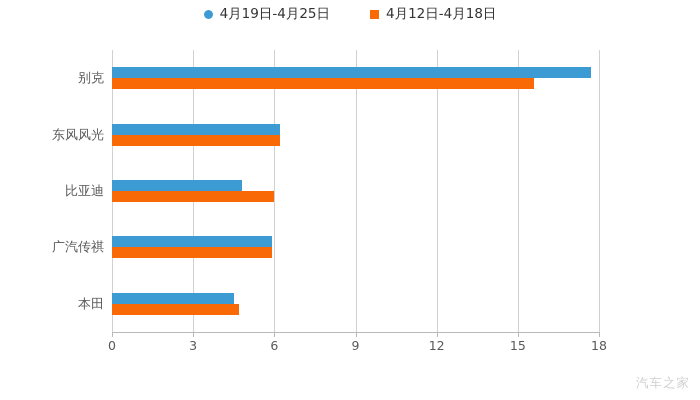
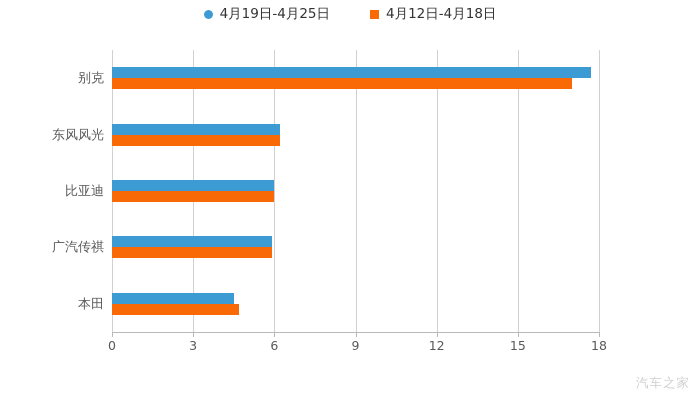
4月12日-4月18日/别克: 15.6 -> 17.0
4月19日-4月25日/比亚迪: 4.8 -> 6.0
